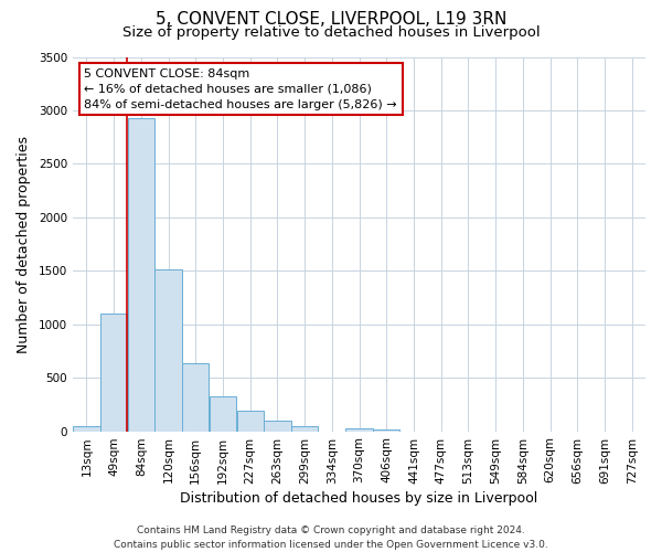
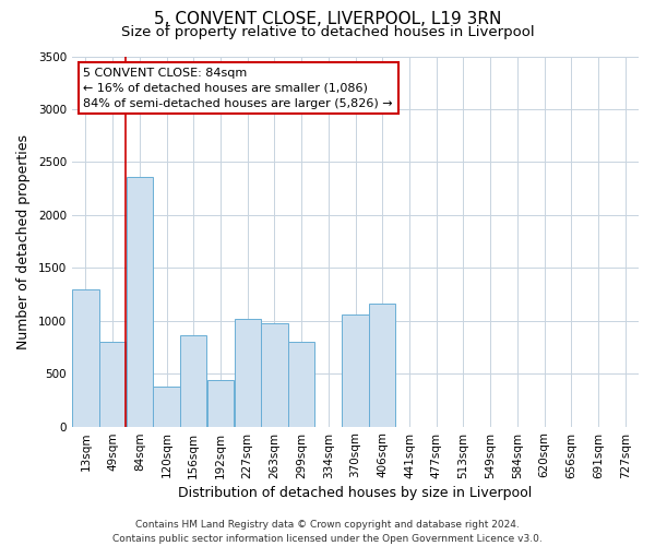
13sqm: 50 -> 1300
49sqm: 1100 -> 800
84sqm: 2930 -> 2360
120sqm: 1510 -> 380
156sqm: 640 -> 860
192sqm: 330 -> 440
227sqm: 200 -> 1020
263sqm: 100 -> 980
299sqm: 50 -> 800
370sqm: 30 -> 1060
406sqm: 20 -> 1160
